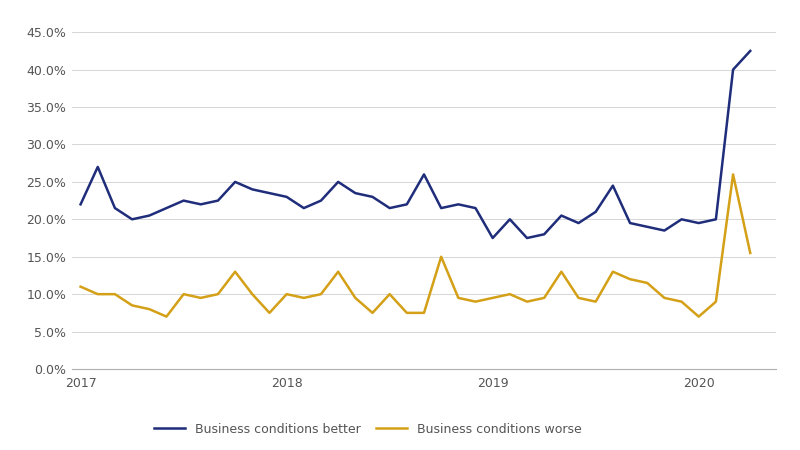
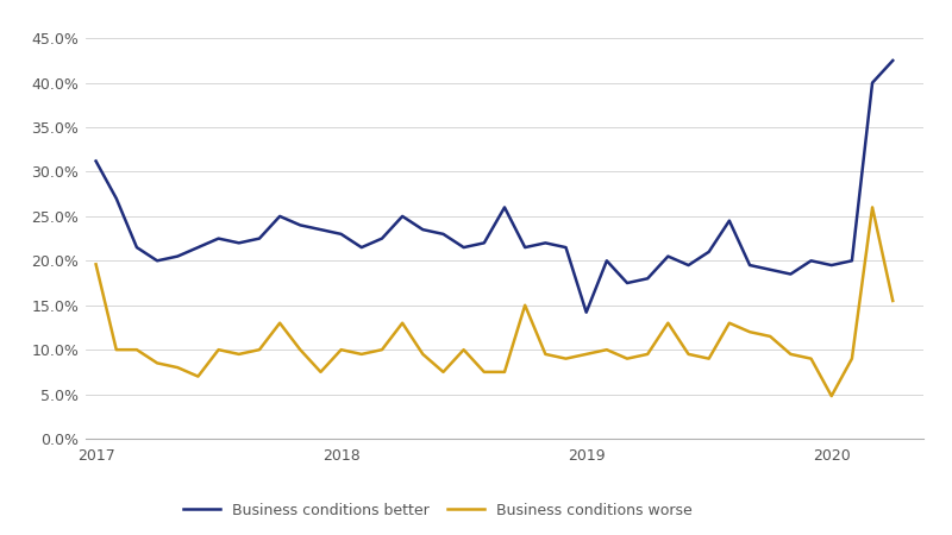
Business conditions better/2017: 22.0% -> 31.2%
Business conditions worse/2017: 11.0% -> 19.6%
Business conditions better/2019: 17.5% -> 14.2%
Business conditions worse/2020: 7.0% -> 4.8%
